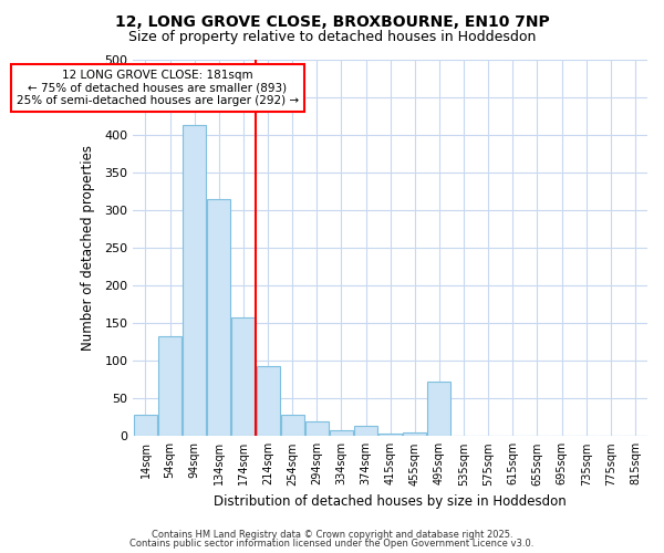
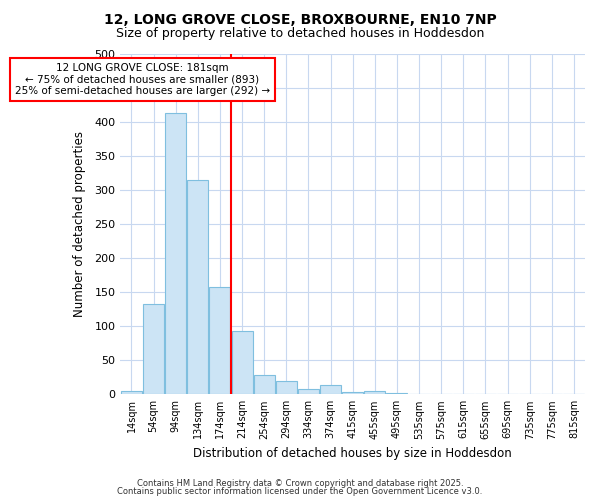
14sqm: 28 -> 5
495sqm: 72 -> 2
